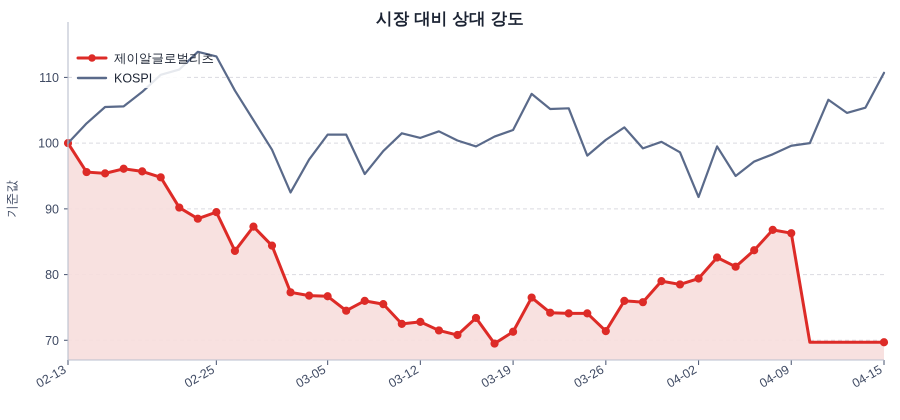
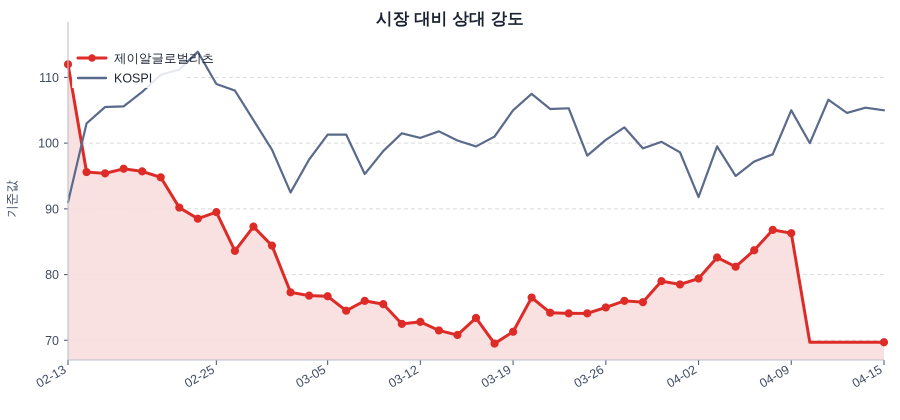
제이알글로벌리츠/02-13: 100 -> 112
KOSPI/02-13: 100 -> 91
KOSPI/02-25: 113 -> 109
KOSPI/03-19: 102 -> 105
제이알글로벌리츠/03-26: 71 -> 75
KOSPI/04-09: 100 -> 105
KOSPI/04-15: 111 -> 105
